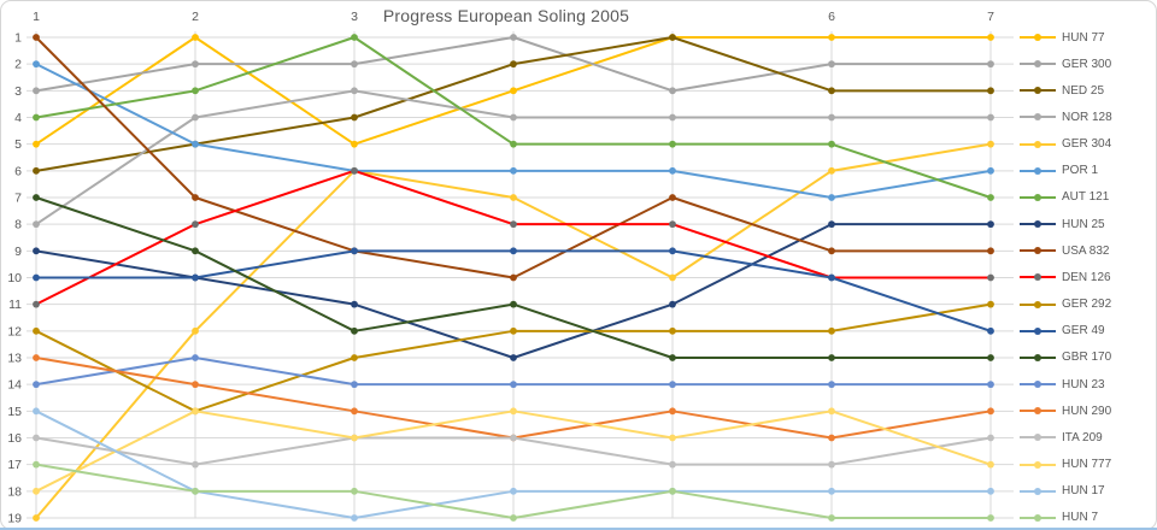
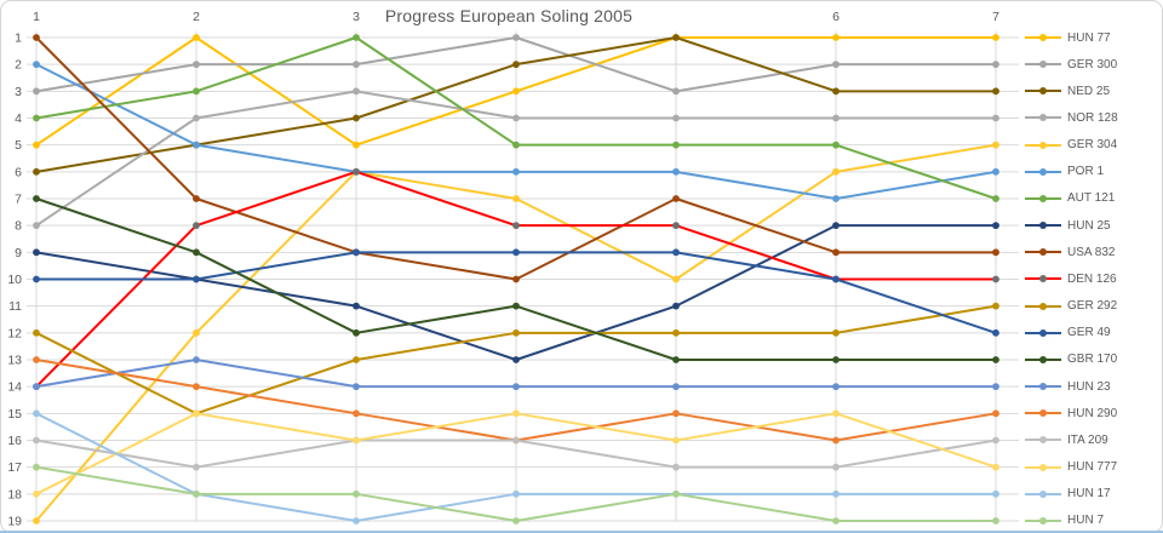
DEN 126/1: 11 -> 14
